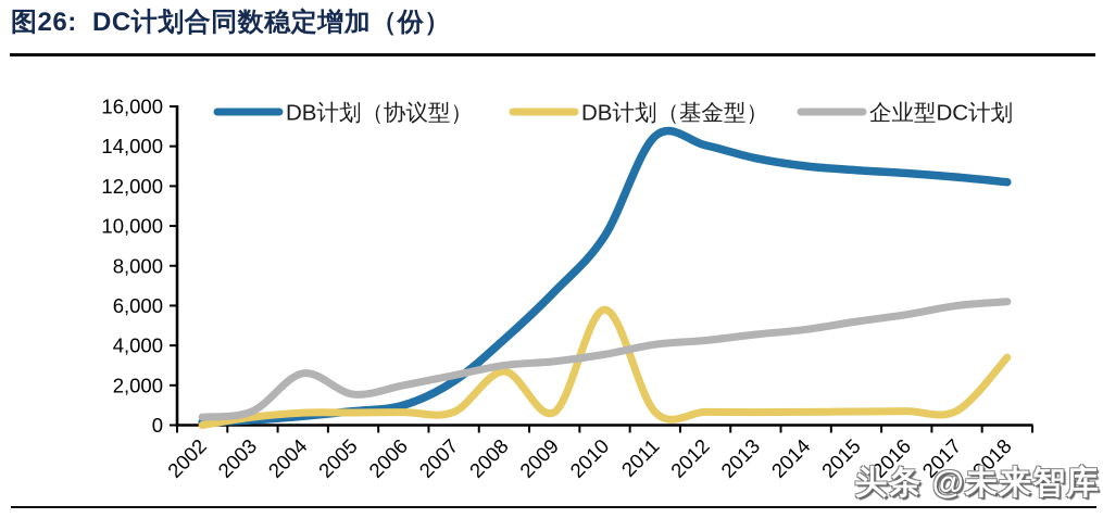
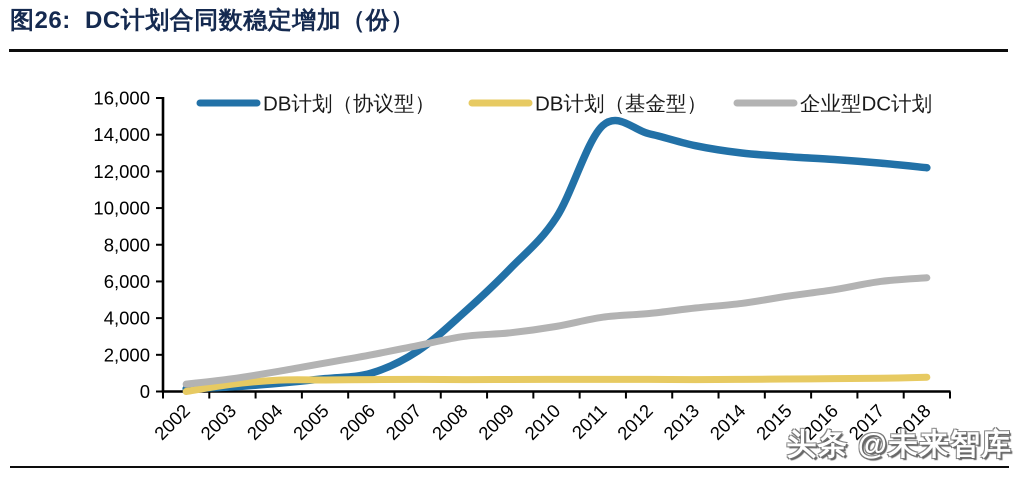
企业型DC计划/2004: 2600 -> 1100
DB计划（基金型）/2008: 2700 -> 600
DB计划（基金型）/2010: 5800 -> 700
DB计划（基金型）/2018: 3400 -> 800
